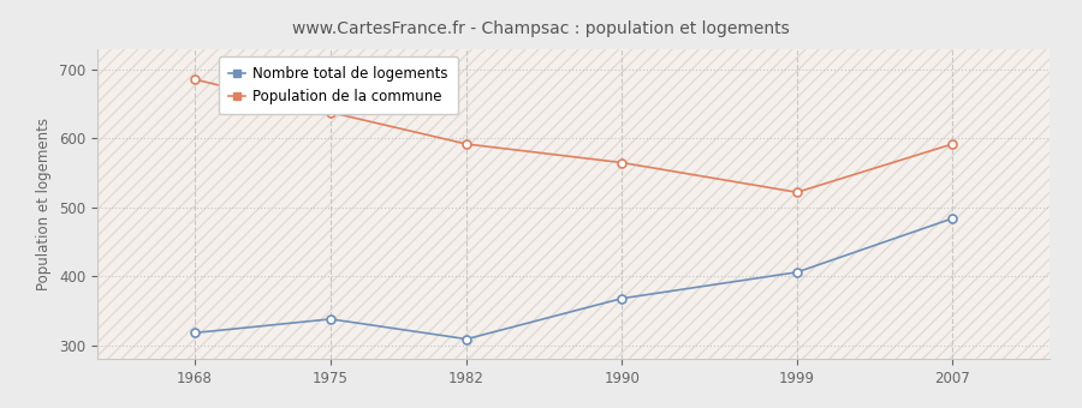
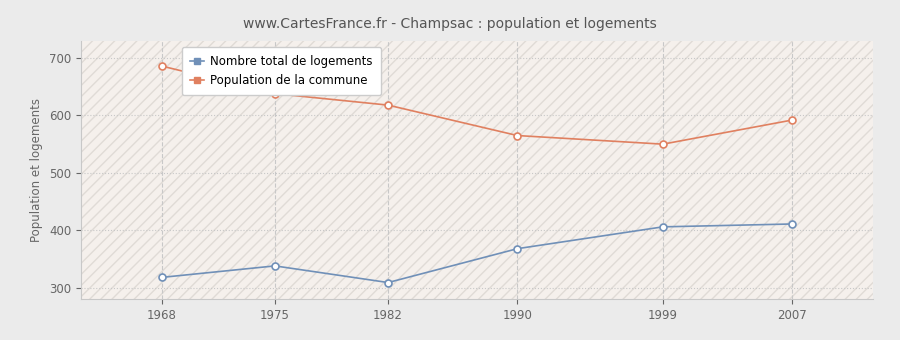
Population de la commune/1982: 592 -> 618
Population de la commune/1999: 522 -> 550
Nombre total de logements/2007: 484 -> 411
